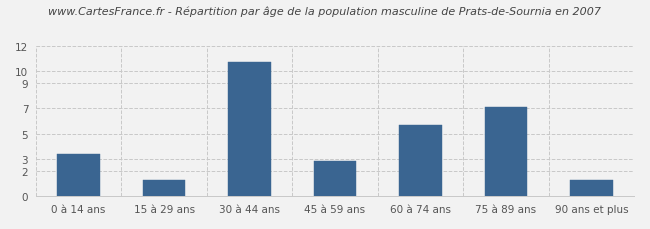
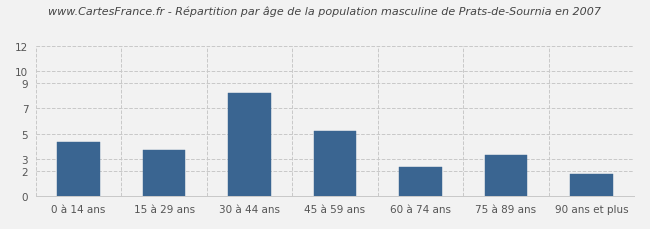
0 à 14 ans: 3.4 -> 4.3
15 à 29 ans: 1.3 -> 3.7
30 à 44 ans: 10.7 -> 8.2
45 à 59 ans: 2.8 -> 5.2
60 à 74 ans: 5.7 -> 2.3
75 à 89 ans: 7.1 -> 3.3
90 ans et plus: 1.3 -> 1.8
